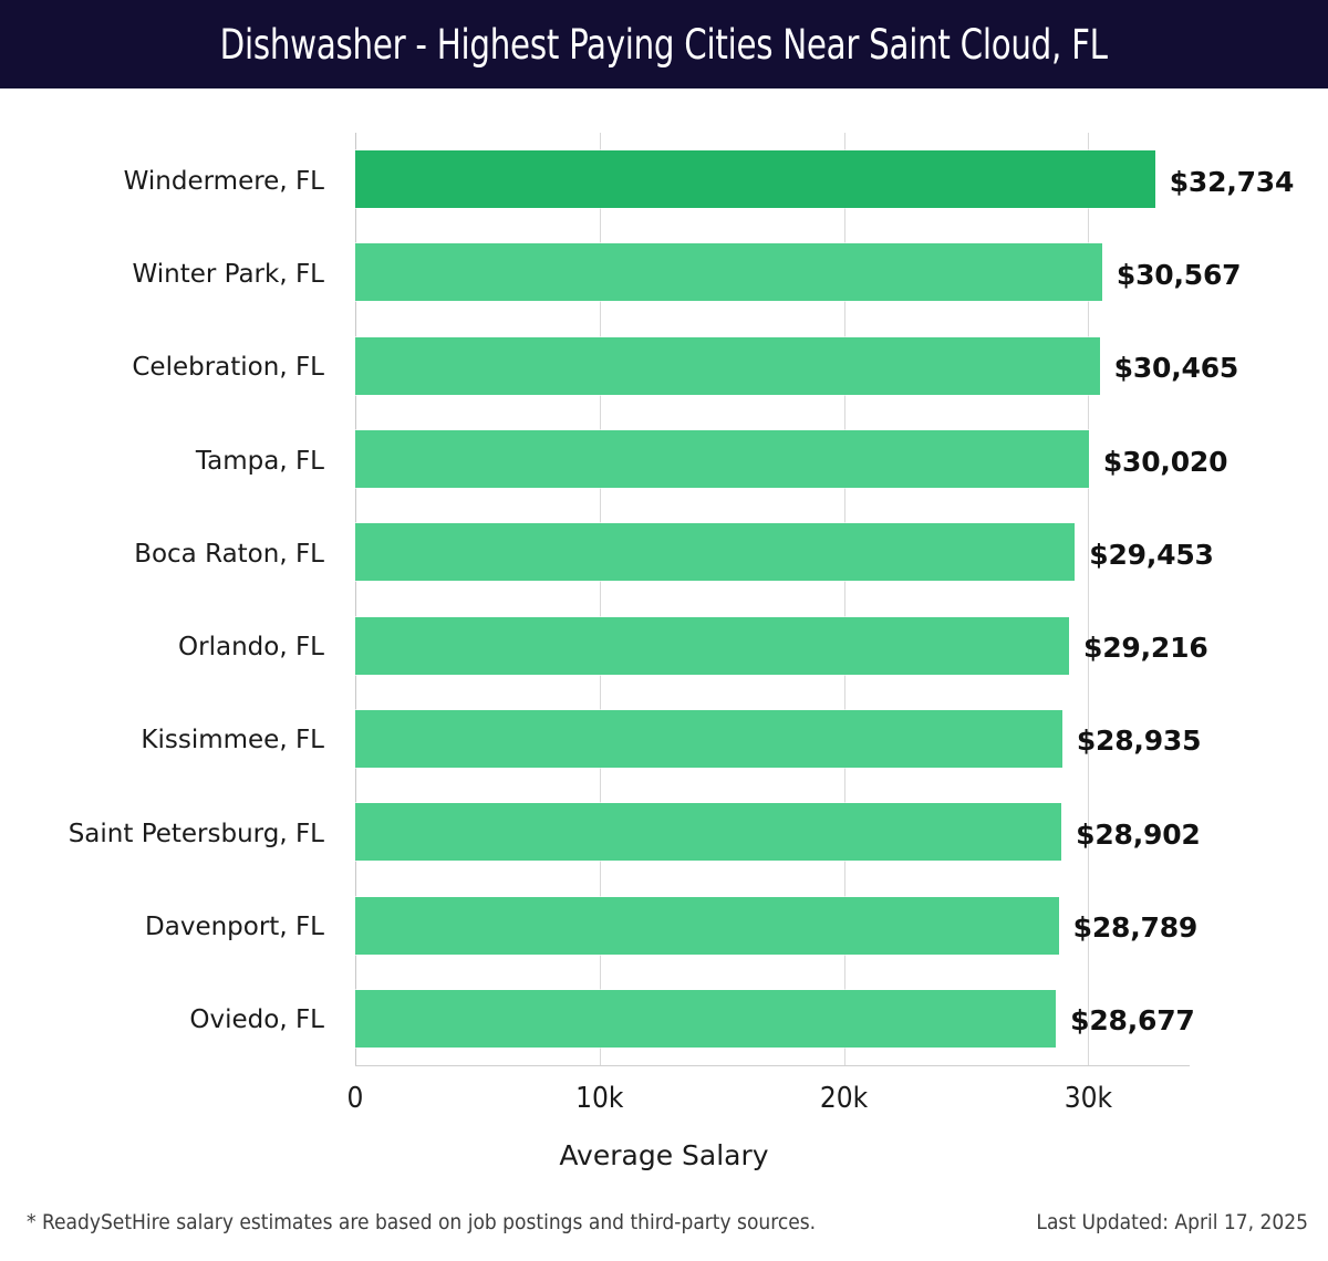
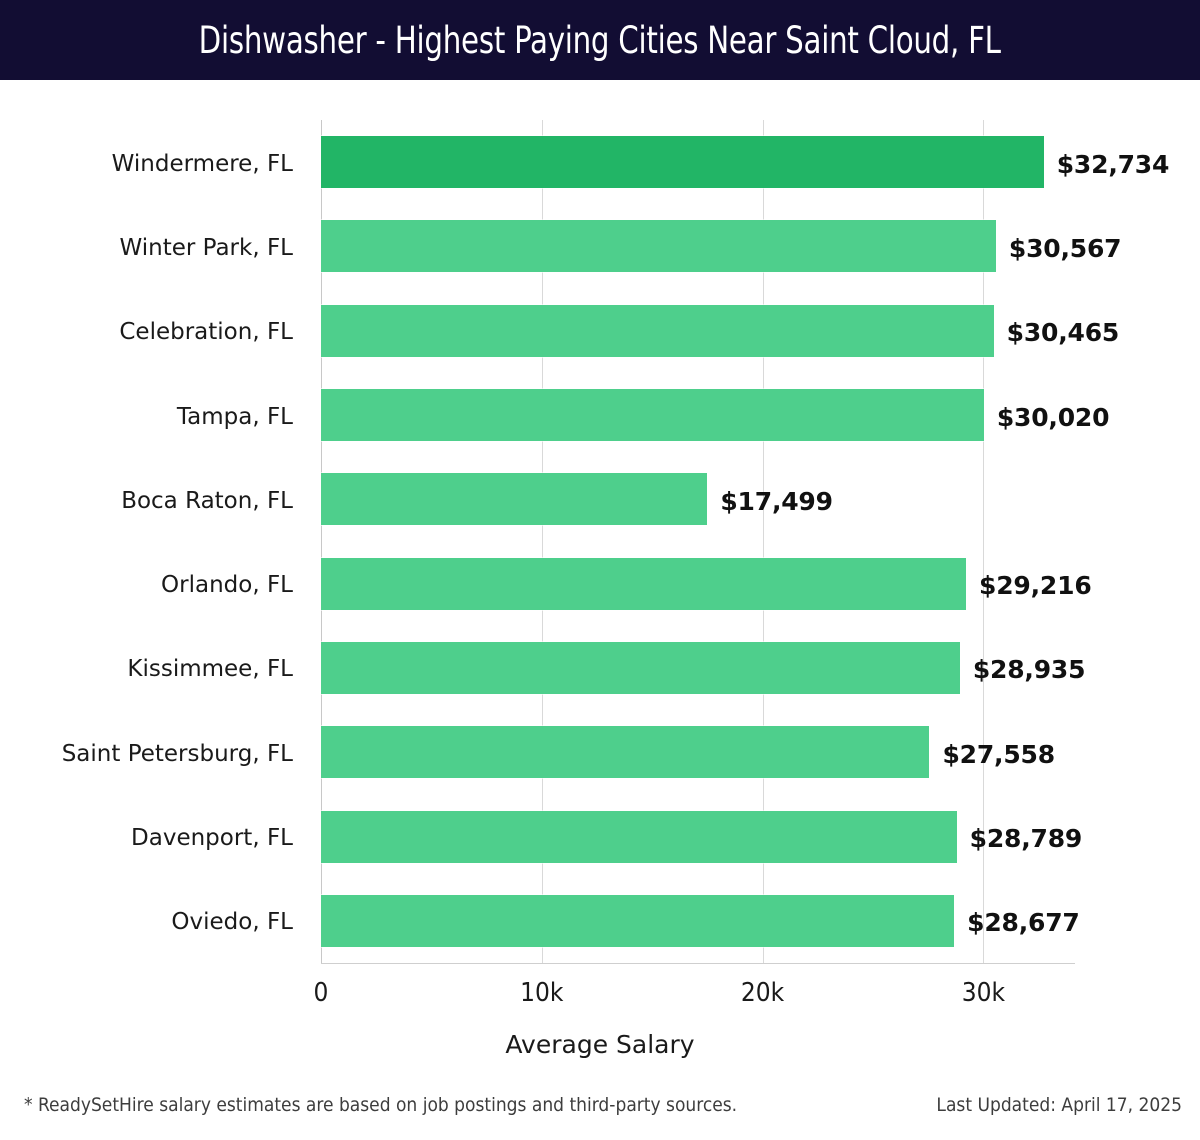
Boca Raton, FL: $29,453 -> $17,499
Saint Petersburg, FL: $28,902 -> $27,558
